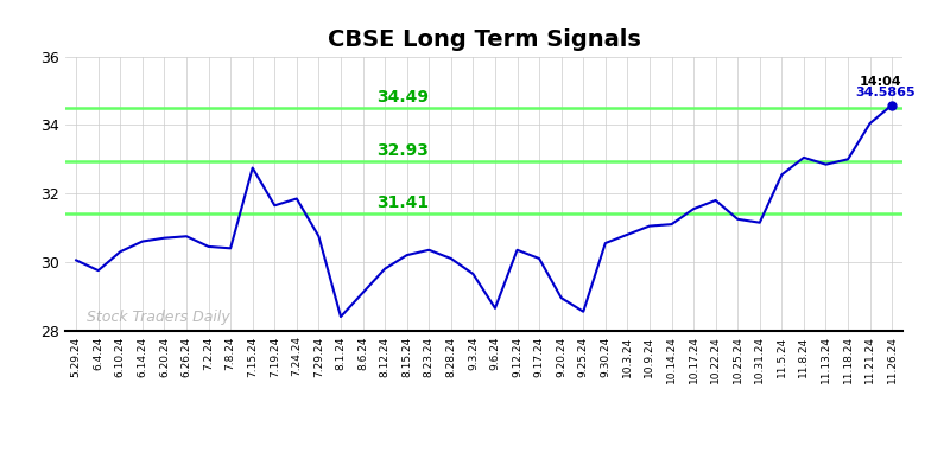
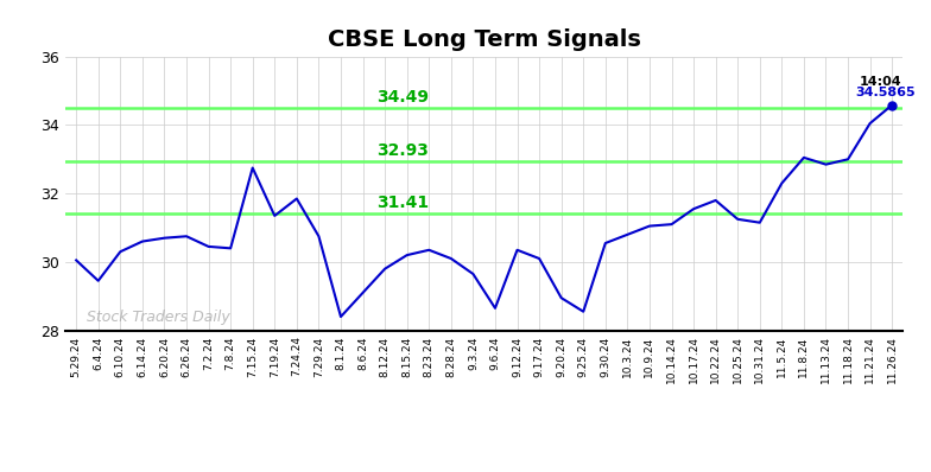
6.4.24: 29.75 -> 29.45
7.19.24: 31.65 -> 31.35
11.5.24: 32.55 -> 32.30
